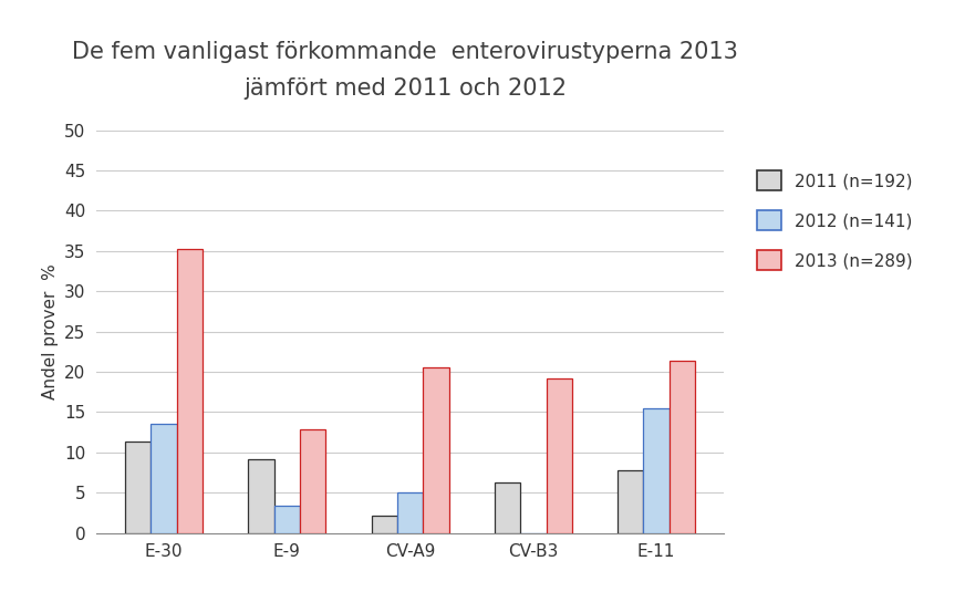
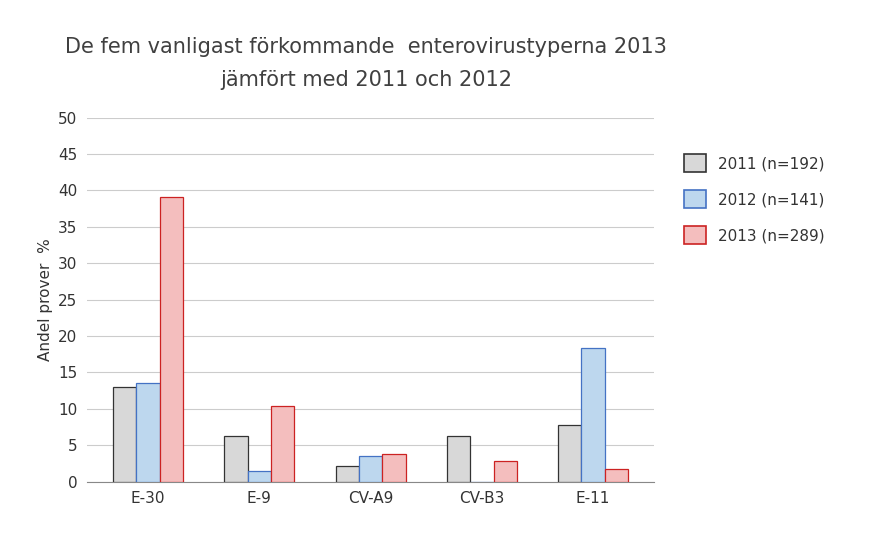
2011 (n=192)/E-30: 11.4 -> 13.0
2013 (n=289)/E-30: 35.2 -> 39.1
2011 (n=192)/E-9: 9.2 -> 6.3
2012 (n=141)/E-9: 3.4 -> 1.4
2013 (n=289)/E-9: 12.8 -> 10.4
2012 (n=141)/CV-A9: 5.0 -> 3.5
2013 (n=289)/CV-A9: 20.6 -> 3.8
2013 (n=289)/CV-B3: 19.2 -> 2.8
2012 (n=141)/E-11: 15.4 -> 18.4
2013 (n=289)/E-11: 21.4 -> 1.7
